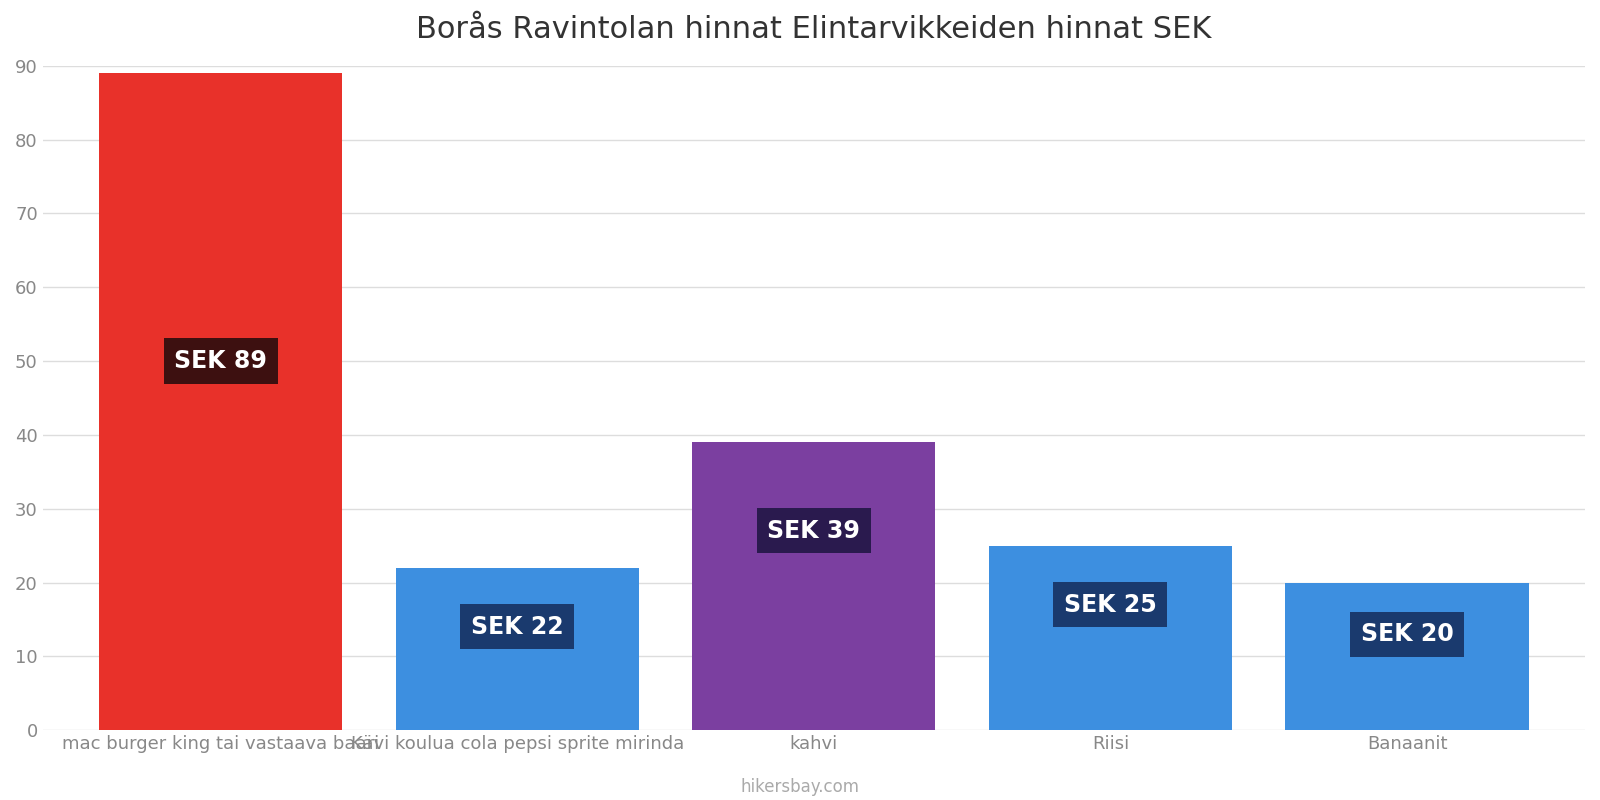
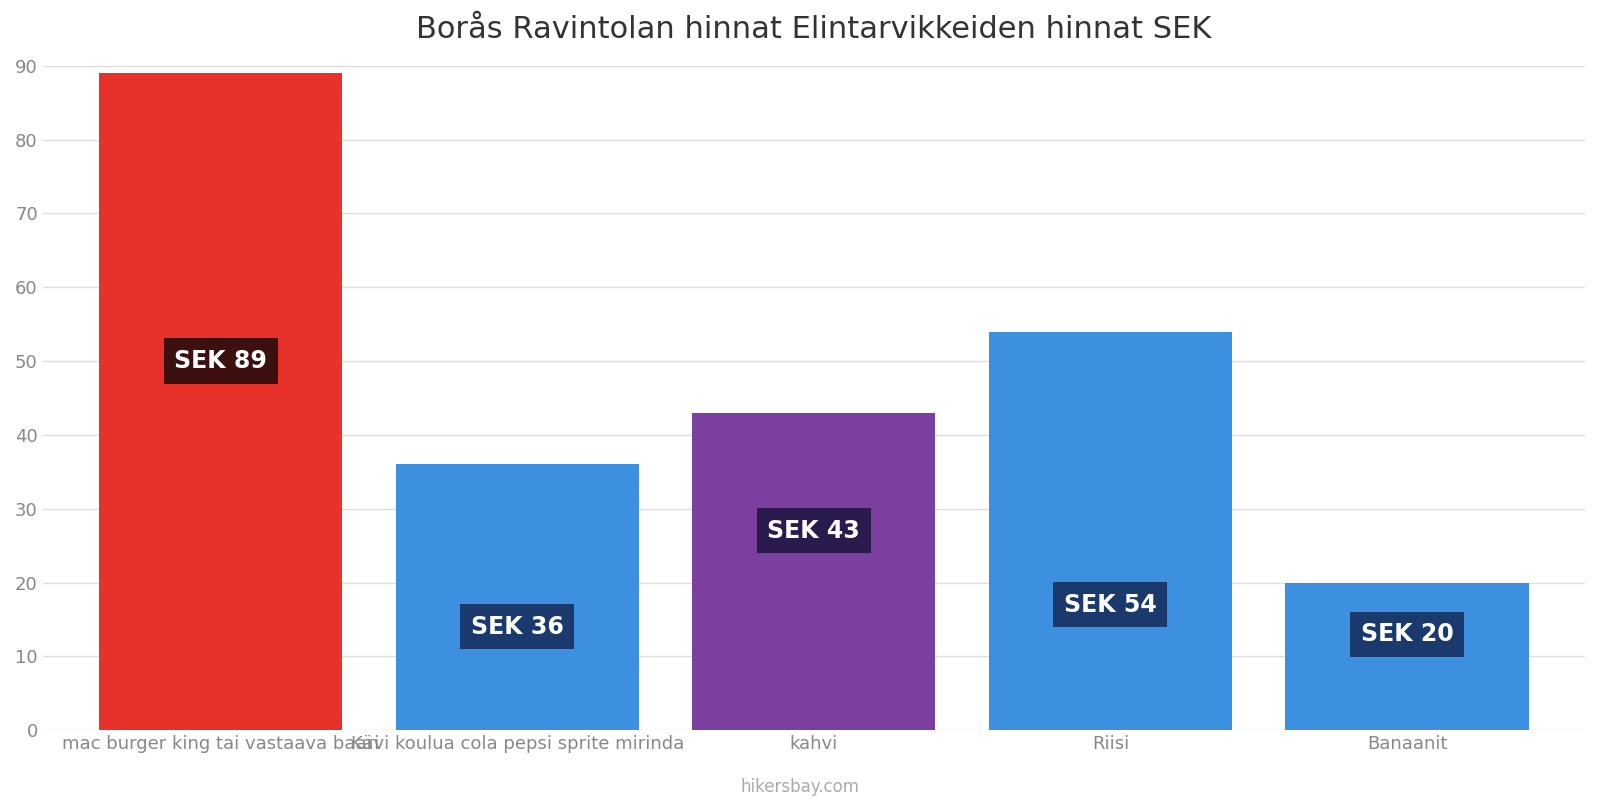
Kävi koulua cola pepsi sprite mirinda: 22 -> 36
kahvi: 39 -> 43
Riisi: 25 -> 54
